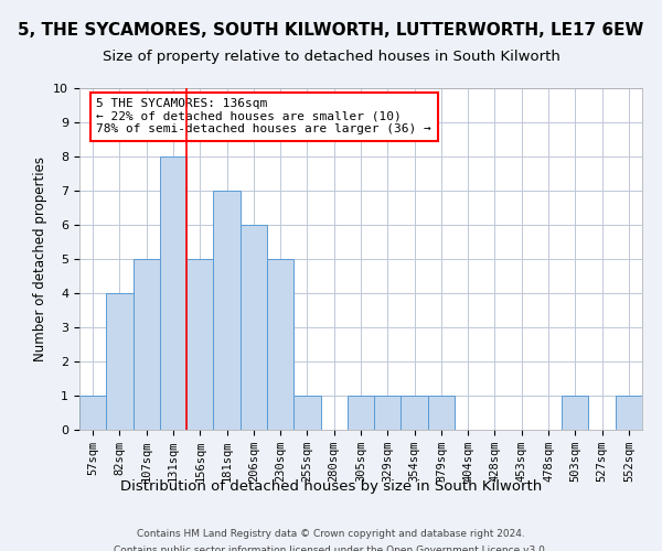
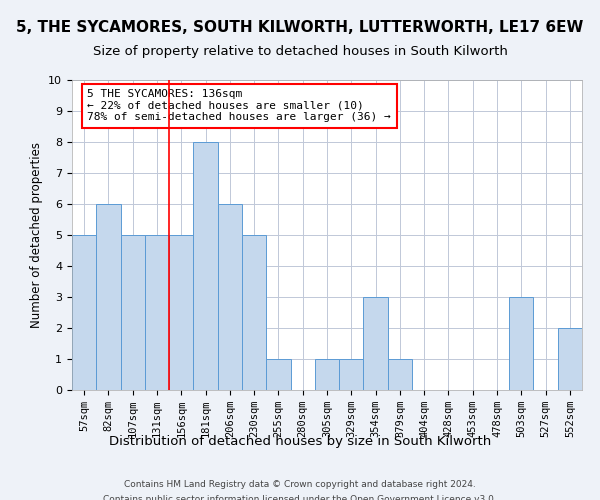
57sqm: 1 -> 5
82sqm: 4 -> 6
131sqm: 8 -> 5
181sqm: 7 -> 8
354sqm: 1 -> 3
503sqm: 1 -> 3
552sqm: 1 -> 2
